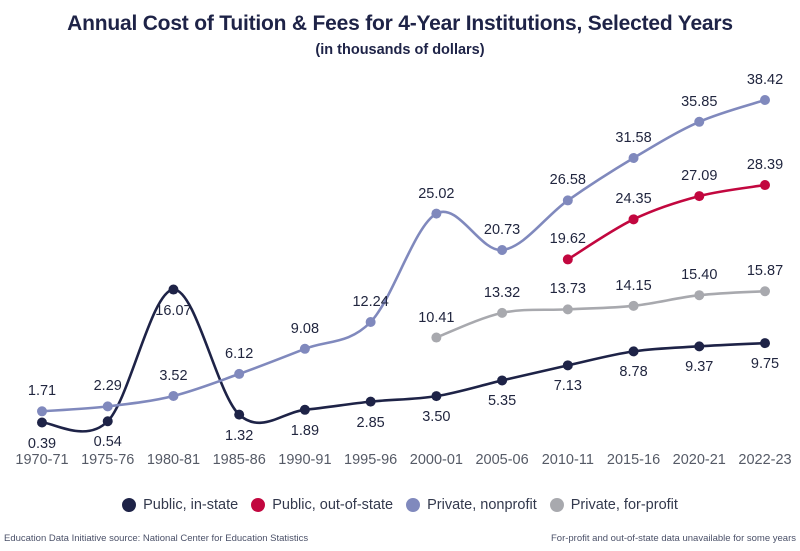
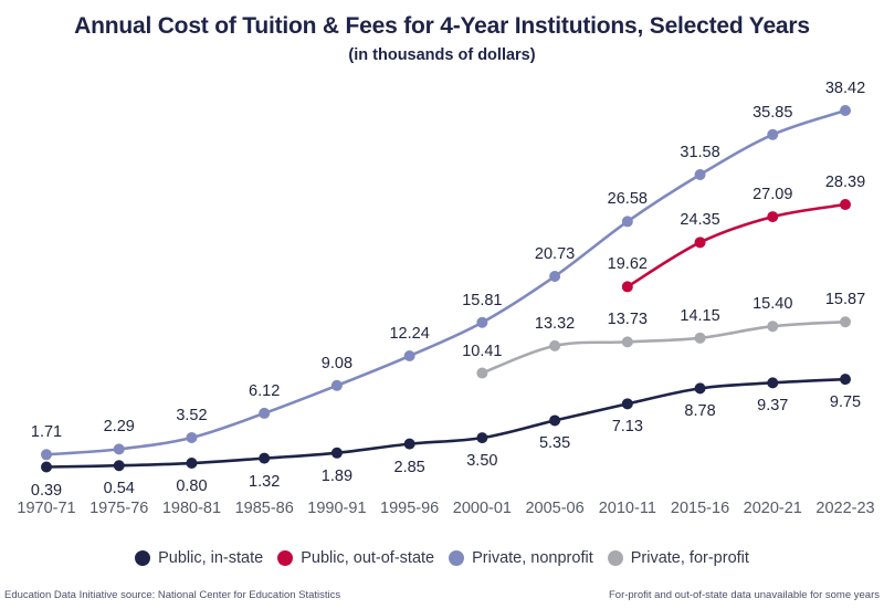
Public, in-state/1980-81: 16.07 -> 0.80
Private, nonprofit/2000-01: 25.02 -> 15.81
